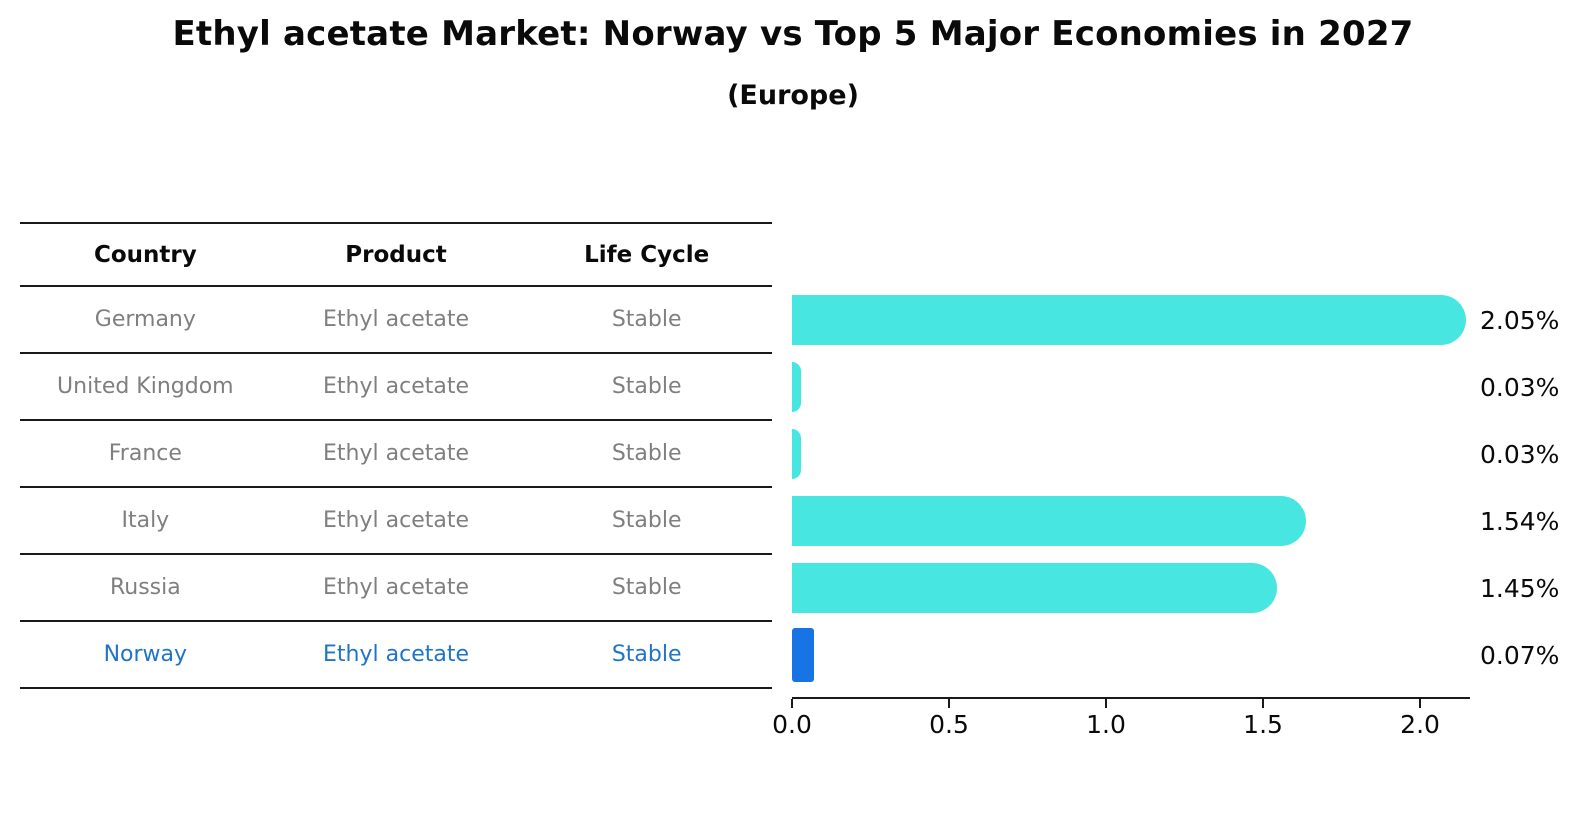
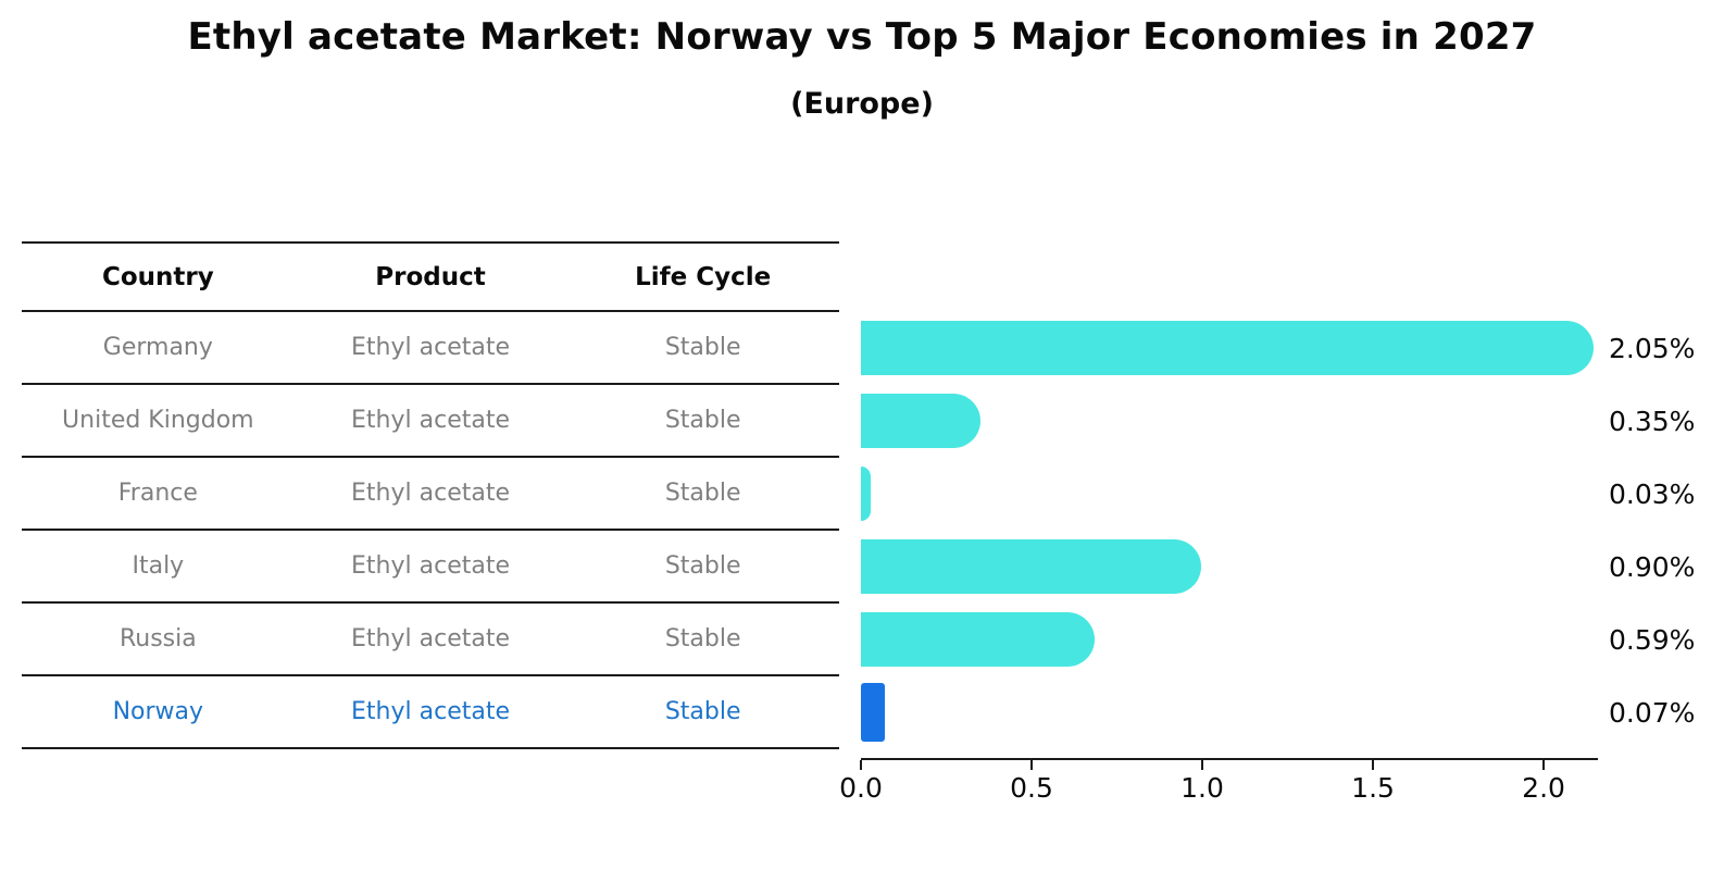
United Kingdom: 0.03% -> 0.35%
Italy: 1.54% -> 0.90%
Russia: 1.45% -> 0.59%
